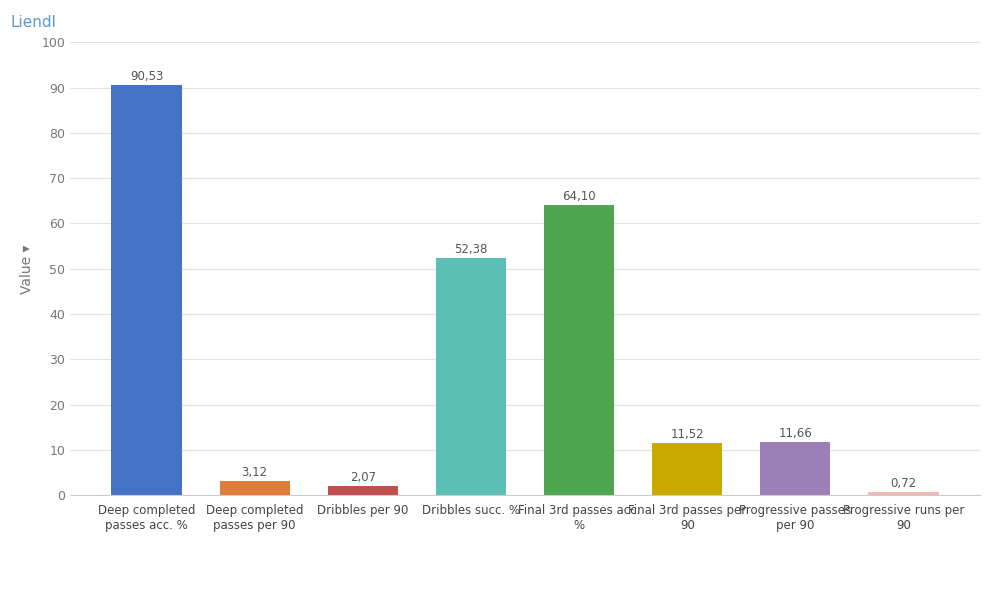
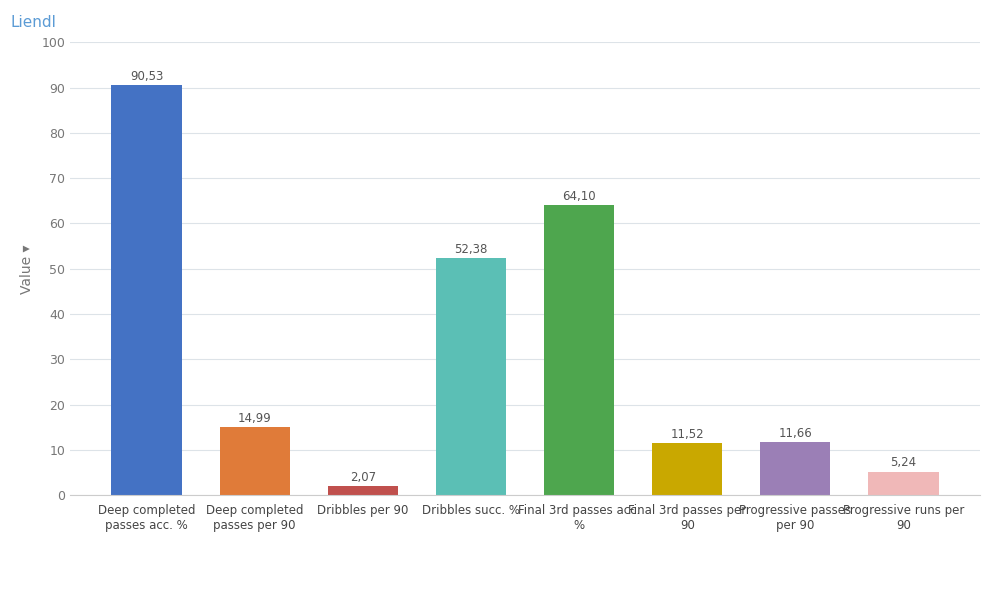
Deep completed passes per 90: 3,12 -> 14,99
Progressive runs per 90: 0,72 -> 5,24
